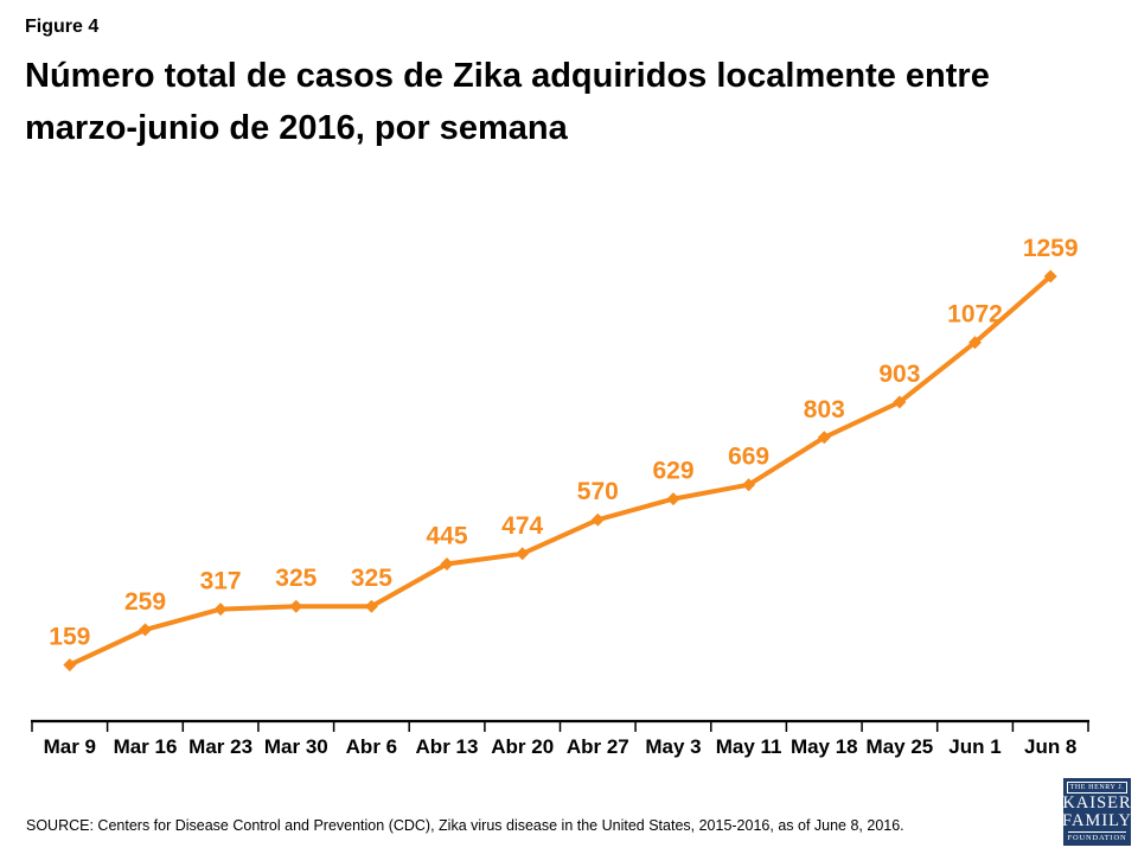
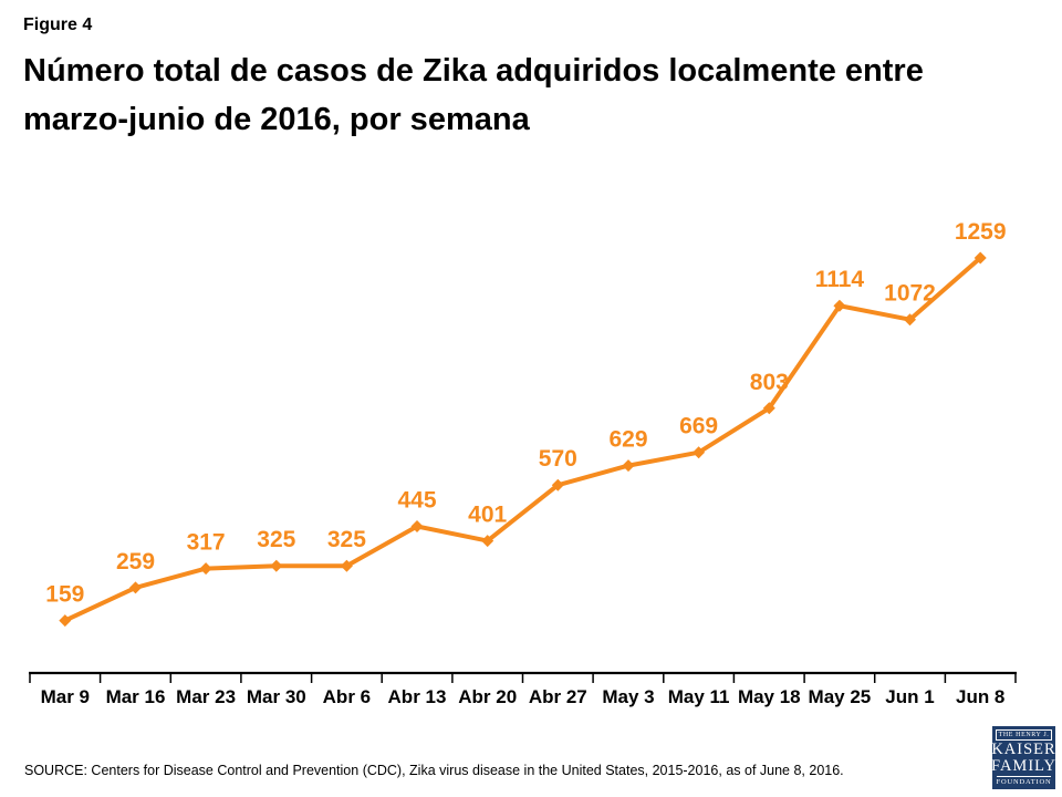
Abr 20: 474 -> 401
May 25: 903 -> 1114
